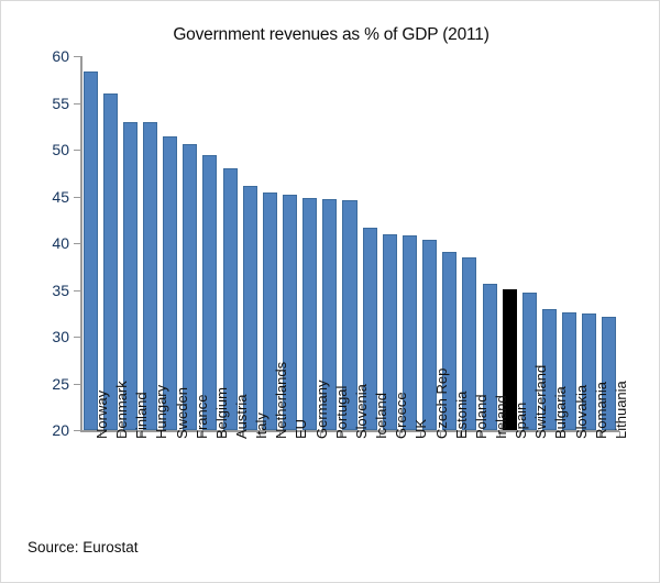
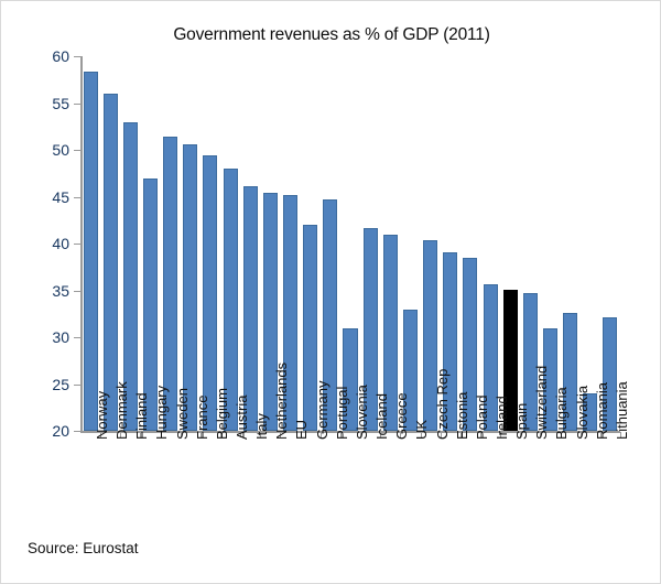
Hungary: 53 -> 47
Germany: 45 -> 42
Slovenia: 45 -> 31
UK: 41 -> 33
Bulgaria: 33 -> 31
Romania: 32 -> 24
